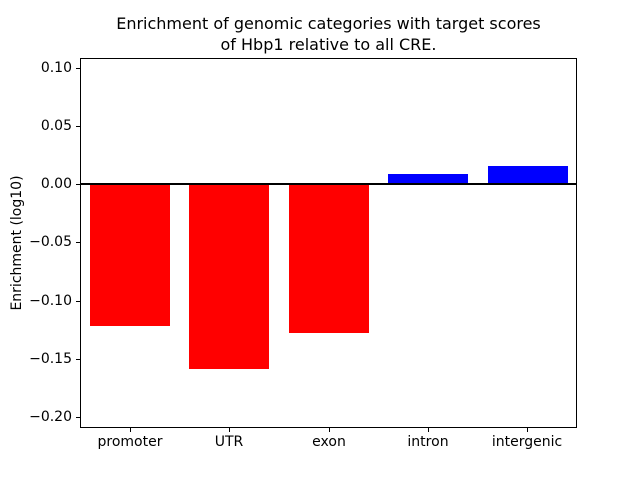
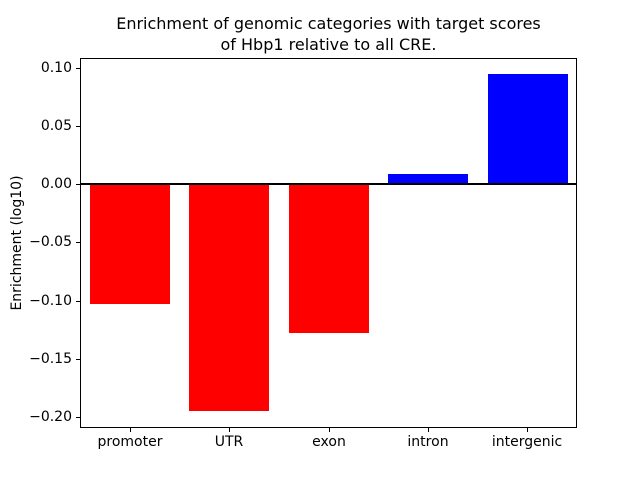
promoter: -0.122 -> -0.103
UTR: -0.159 -> -0.195
intergenic: 0.016 -> 0.095
